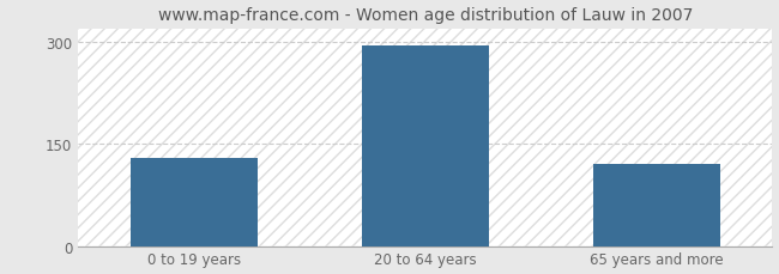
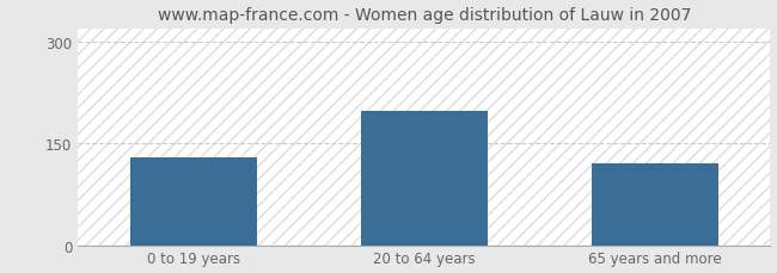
20 to 64 years: 295 -> 198
